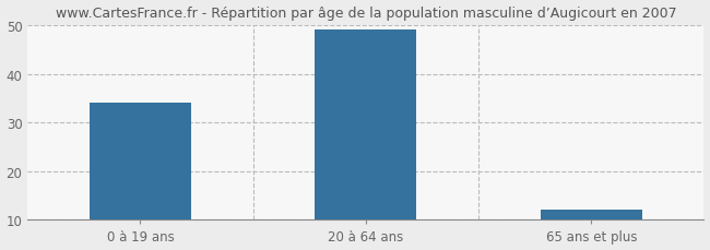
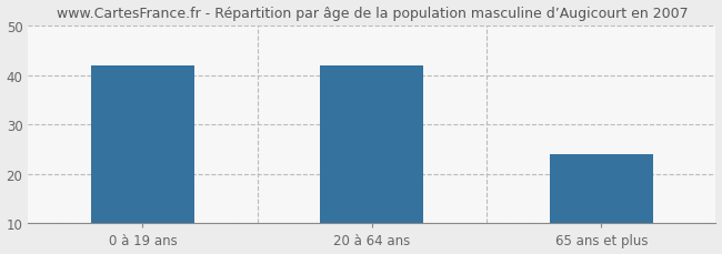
0 à 19 ans: 34 -> 42
20 à 64 ans: 49 -> 42
65 ans et plus: 12 -> 24
